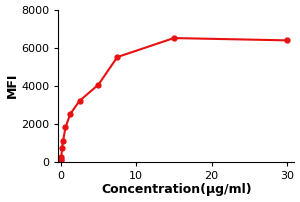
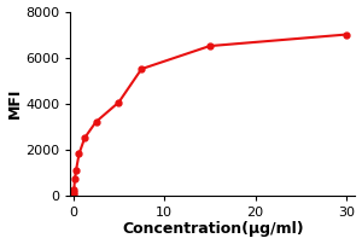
30: 6400 -> 7000
